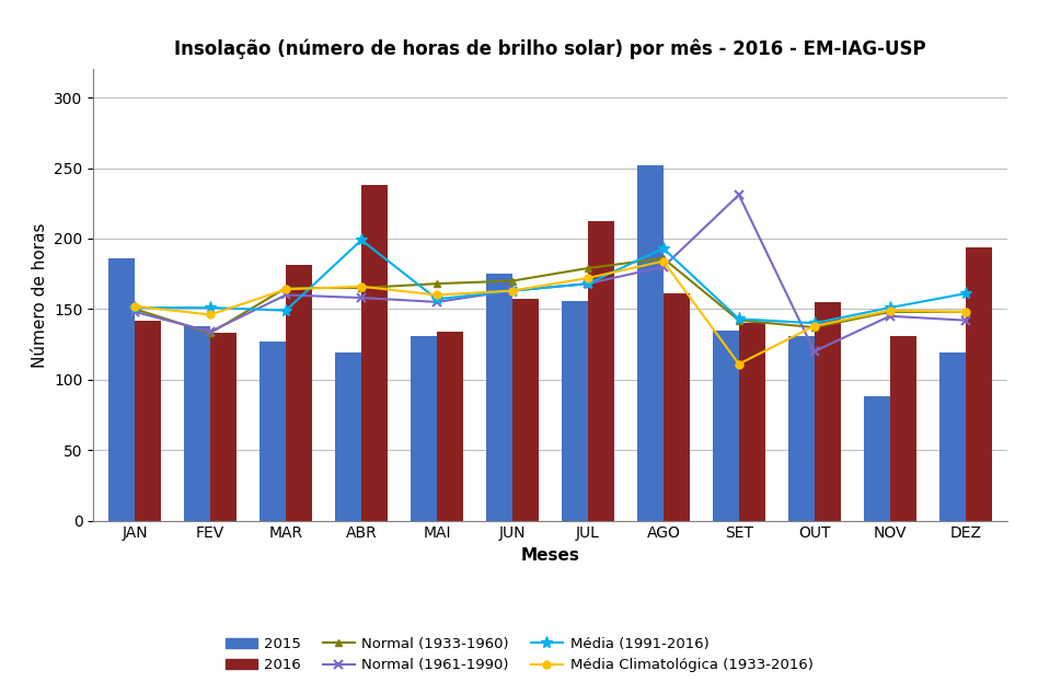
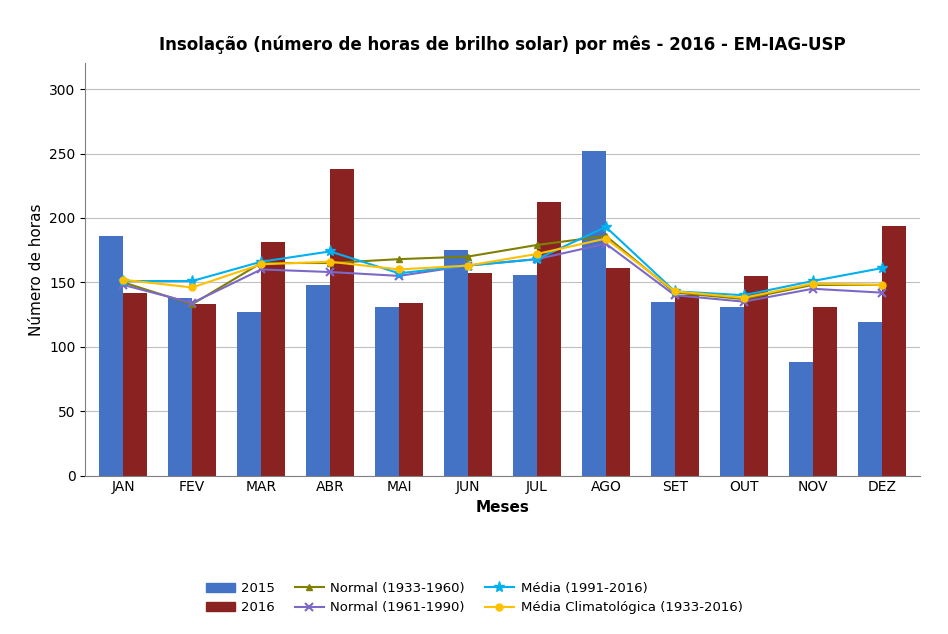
Média (1991-2016)/MAR: 149 -> 166
2015/ABR: 119 -> 148
Média (1991-2016)/ABR: 199 -> 174
Normal (1961-1990)/SET: 231 -> 140
Média Climatológica (1933-2016)/SET: 111 -> 143
Normal (1961-1990)/OUT: 120 -> 135
